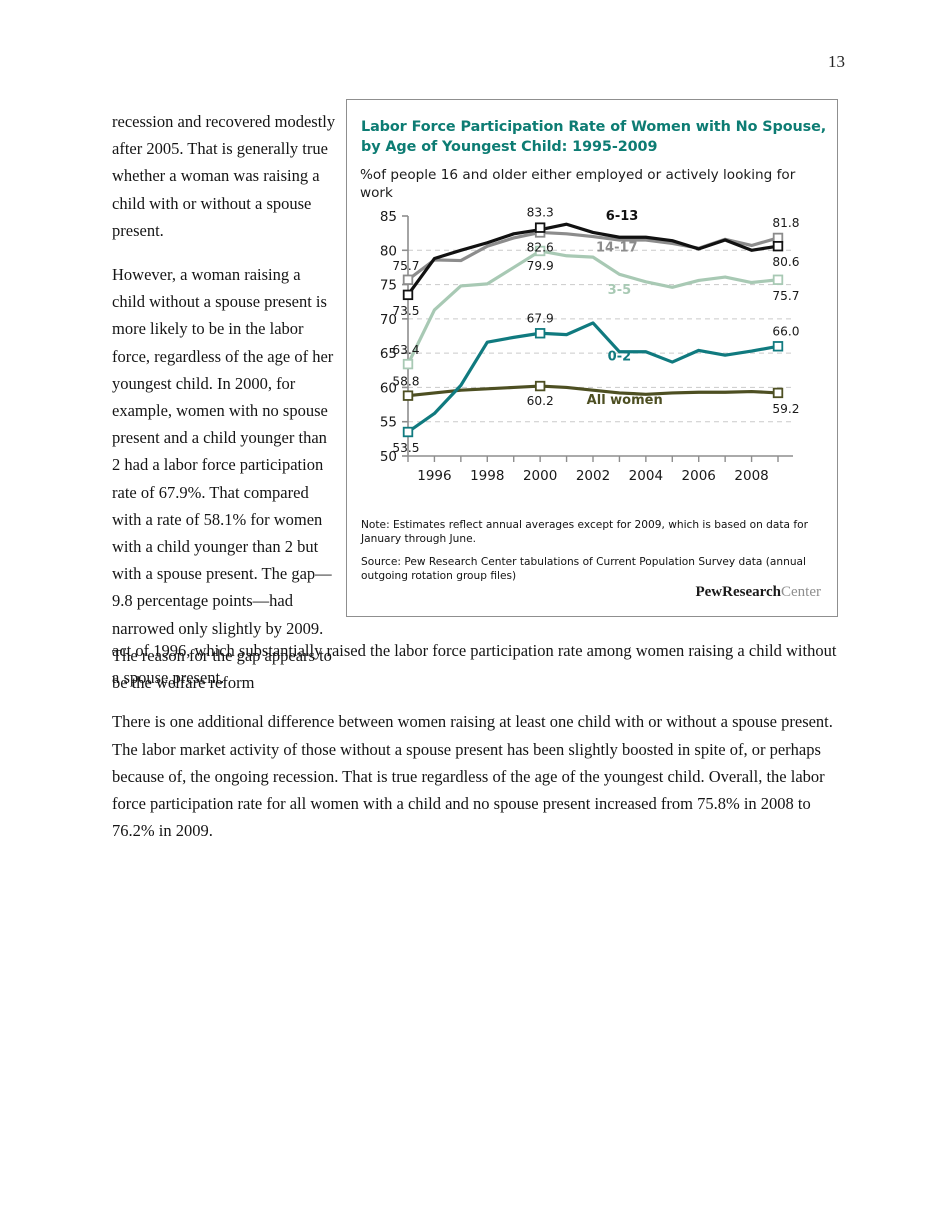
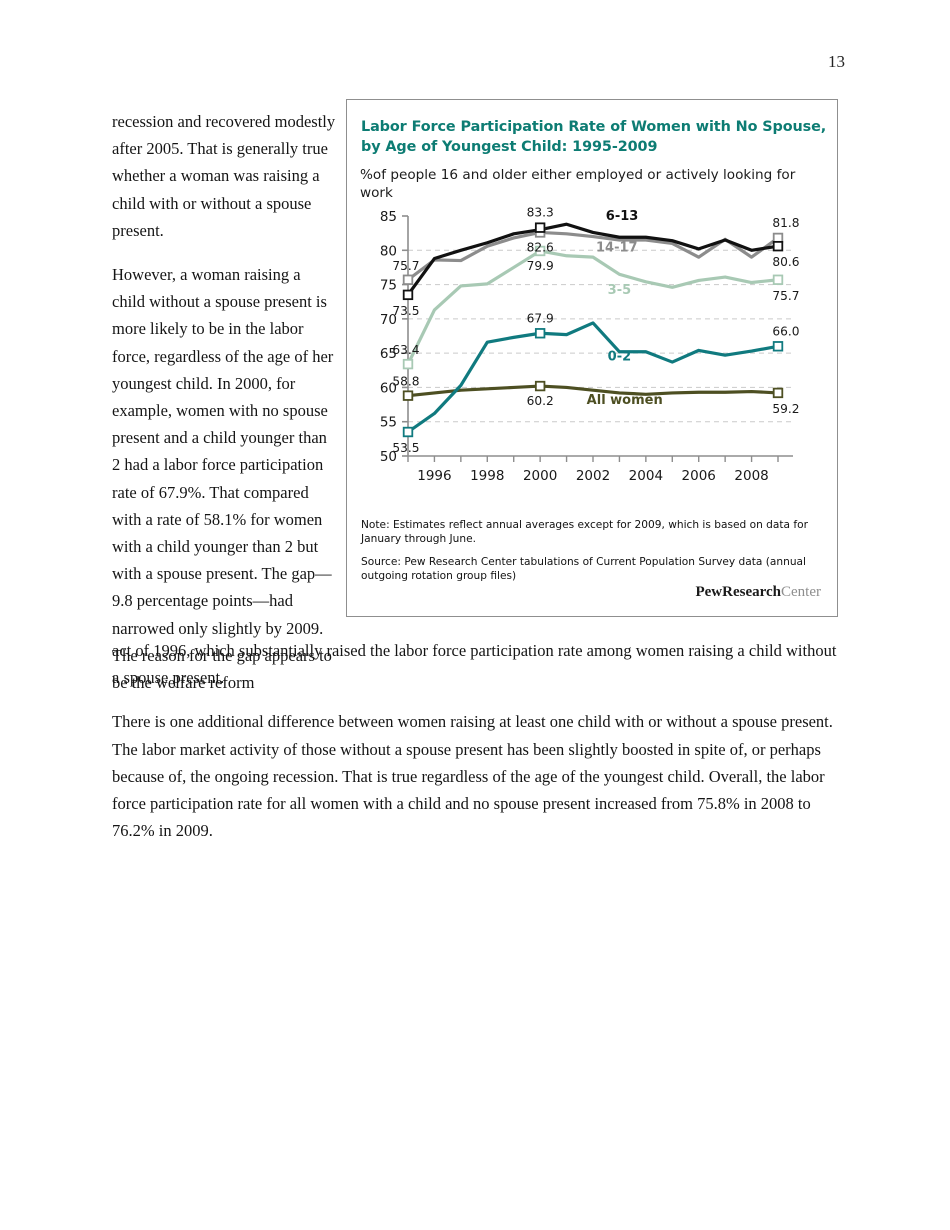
14-17/2006: 80 -> 79
14-17/2008: 81 -> 79
